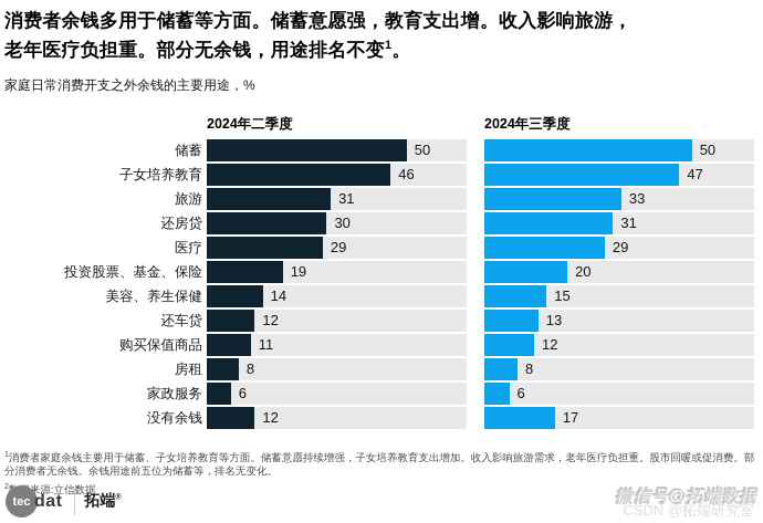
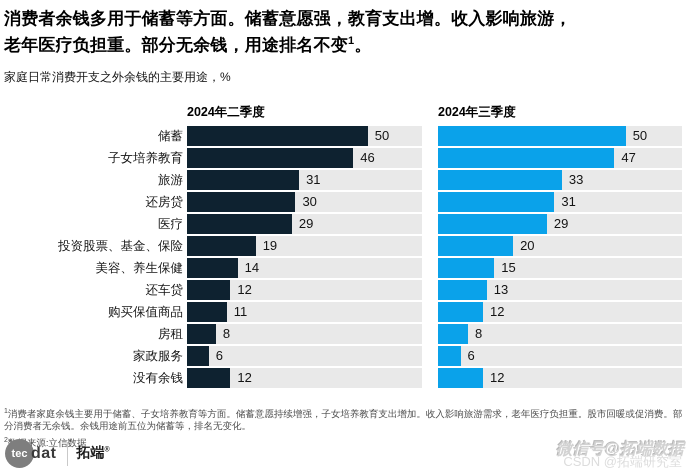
2024年三季度/没有余钱: 17 -> 12
